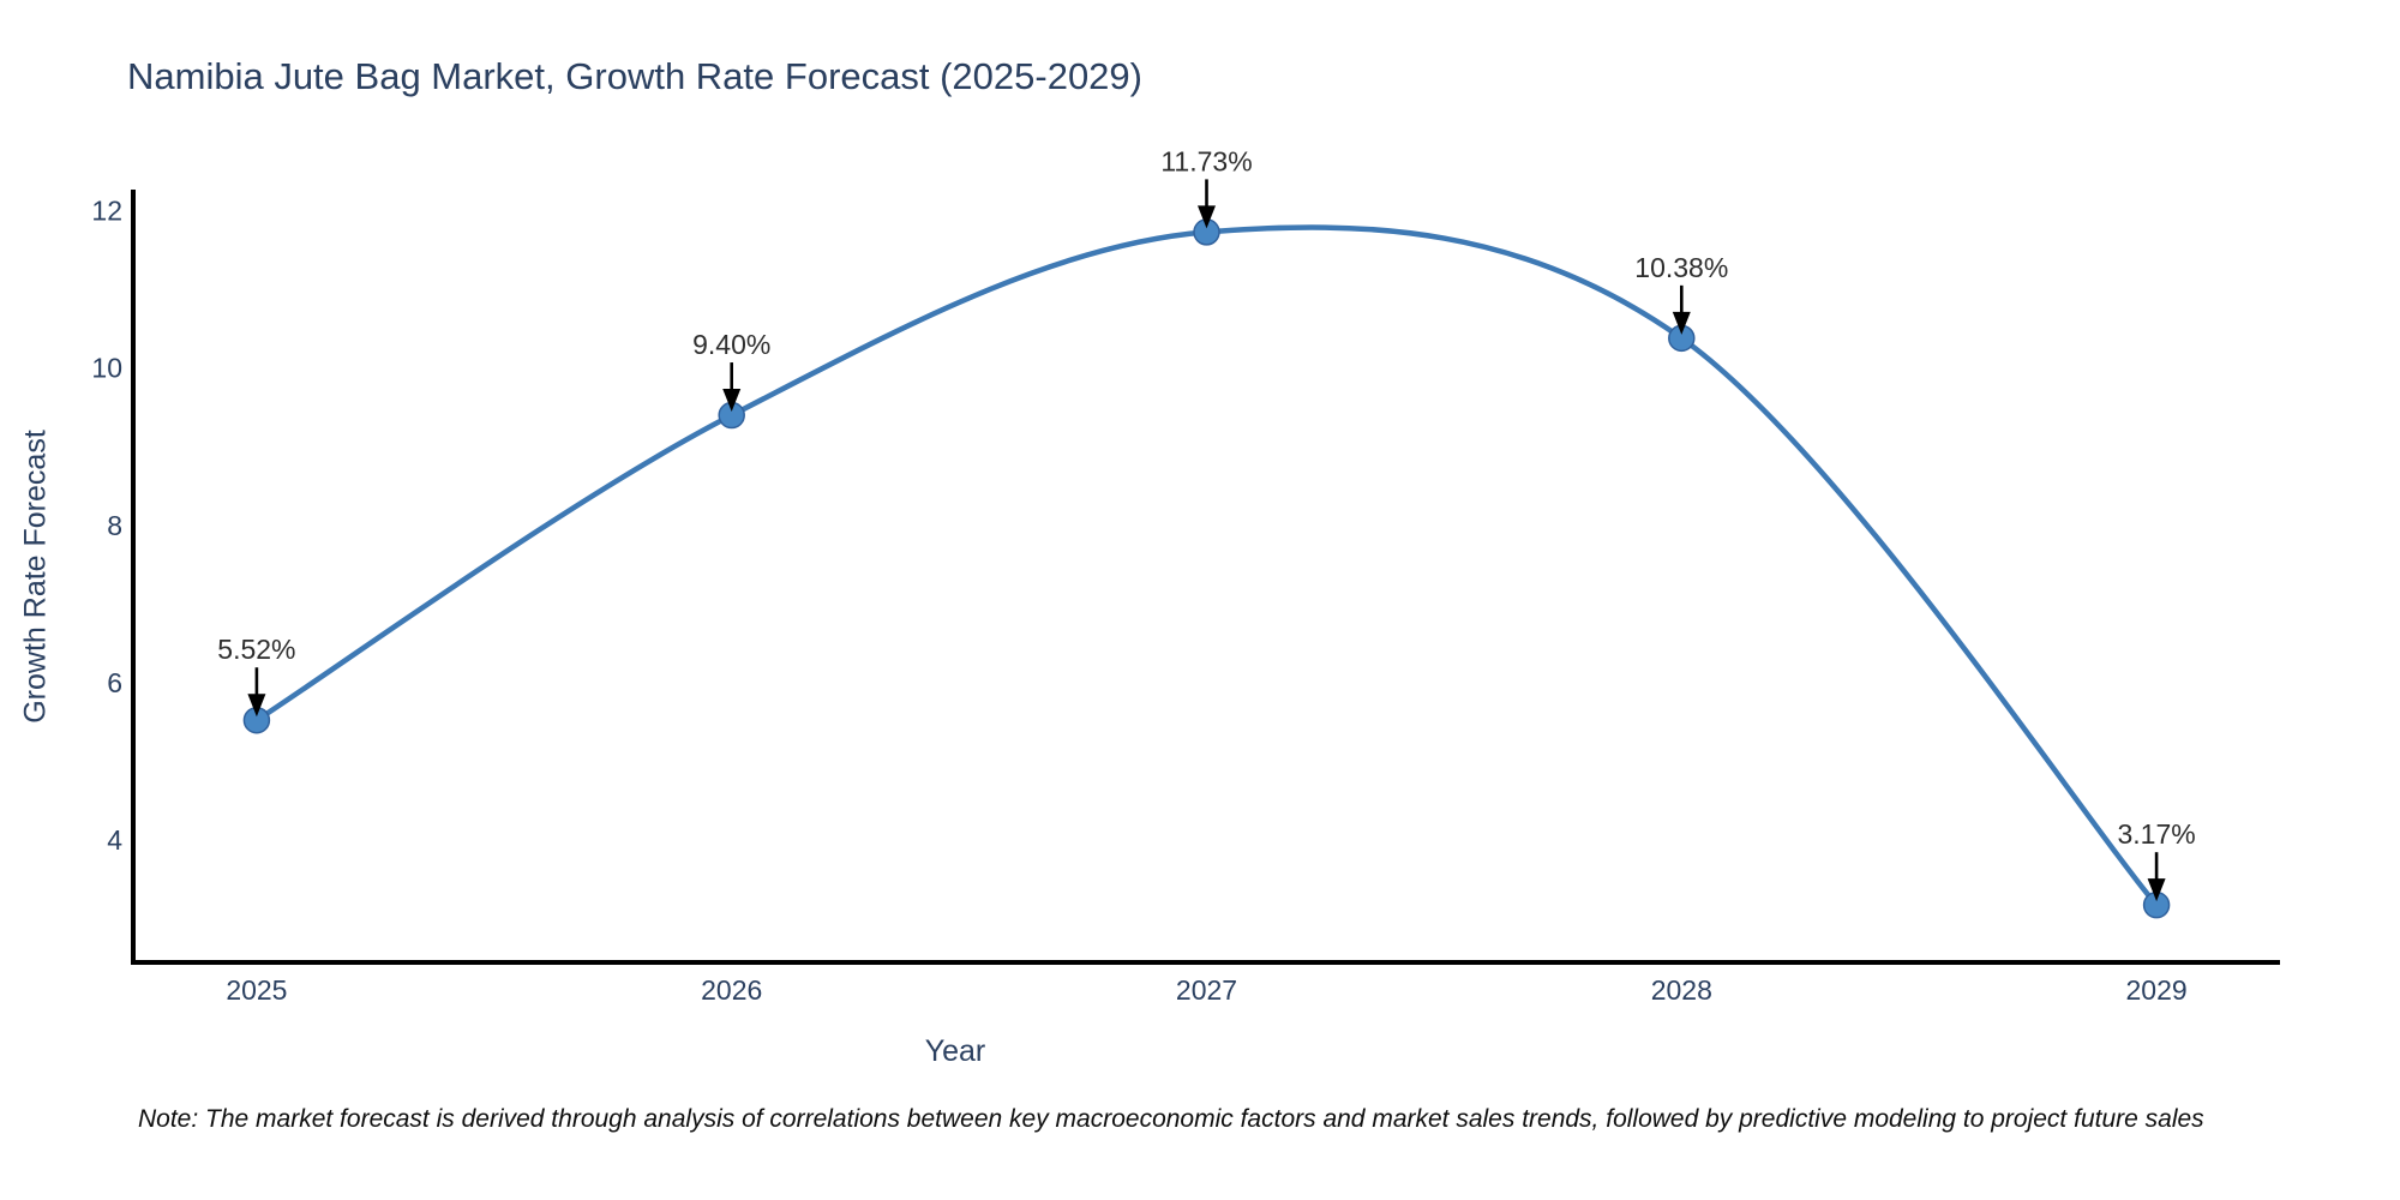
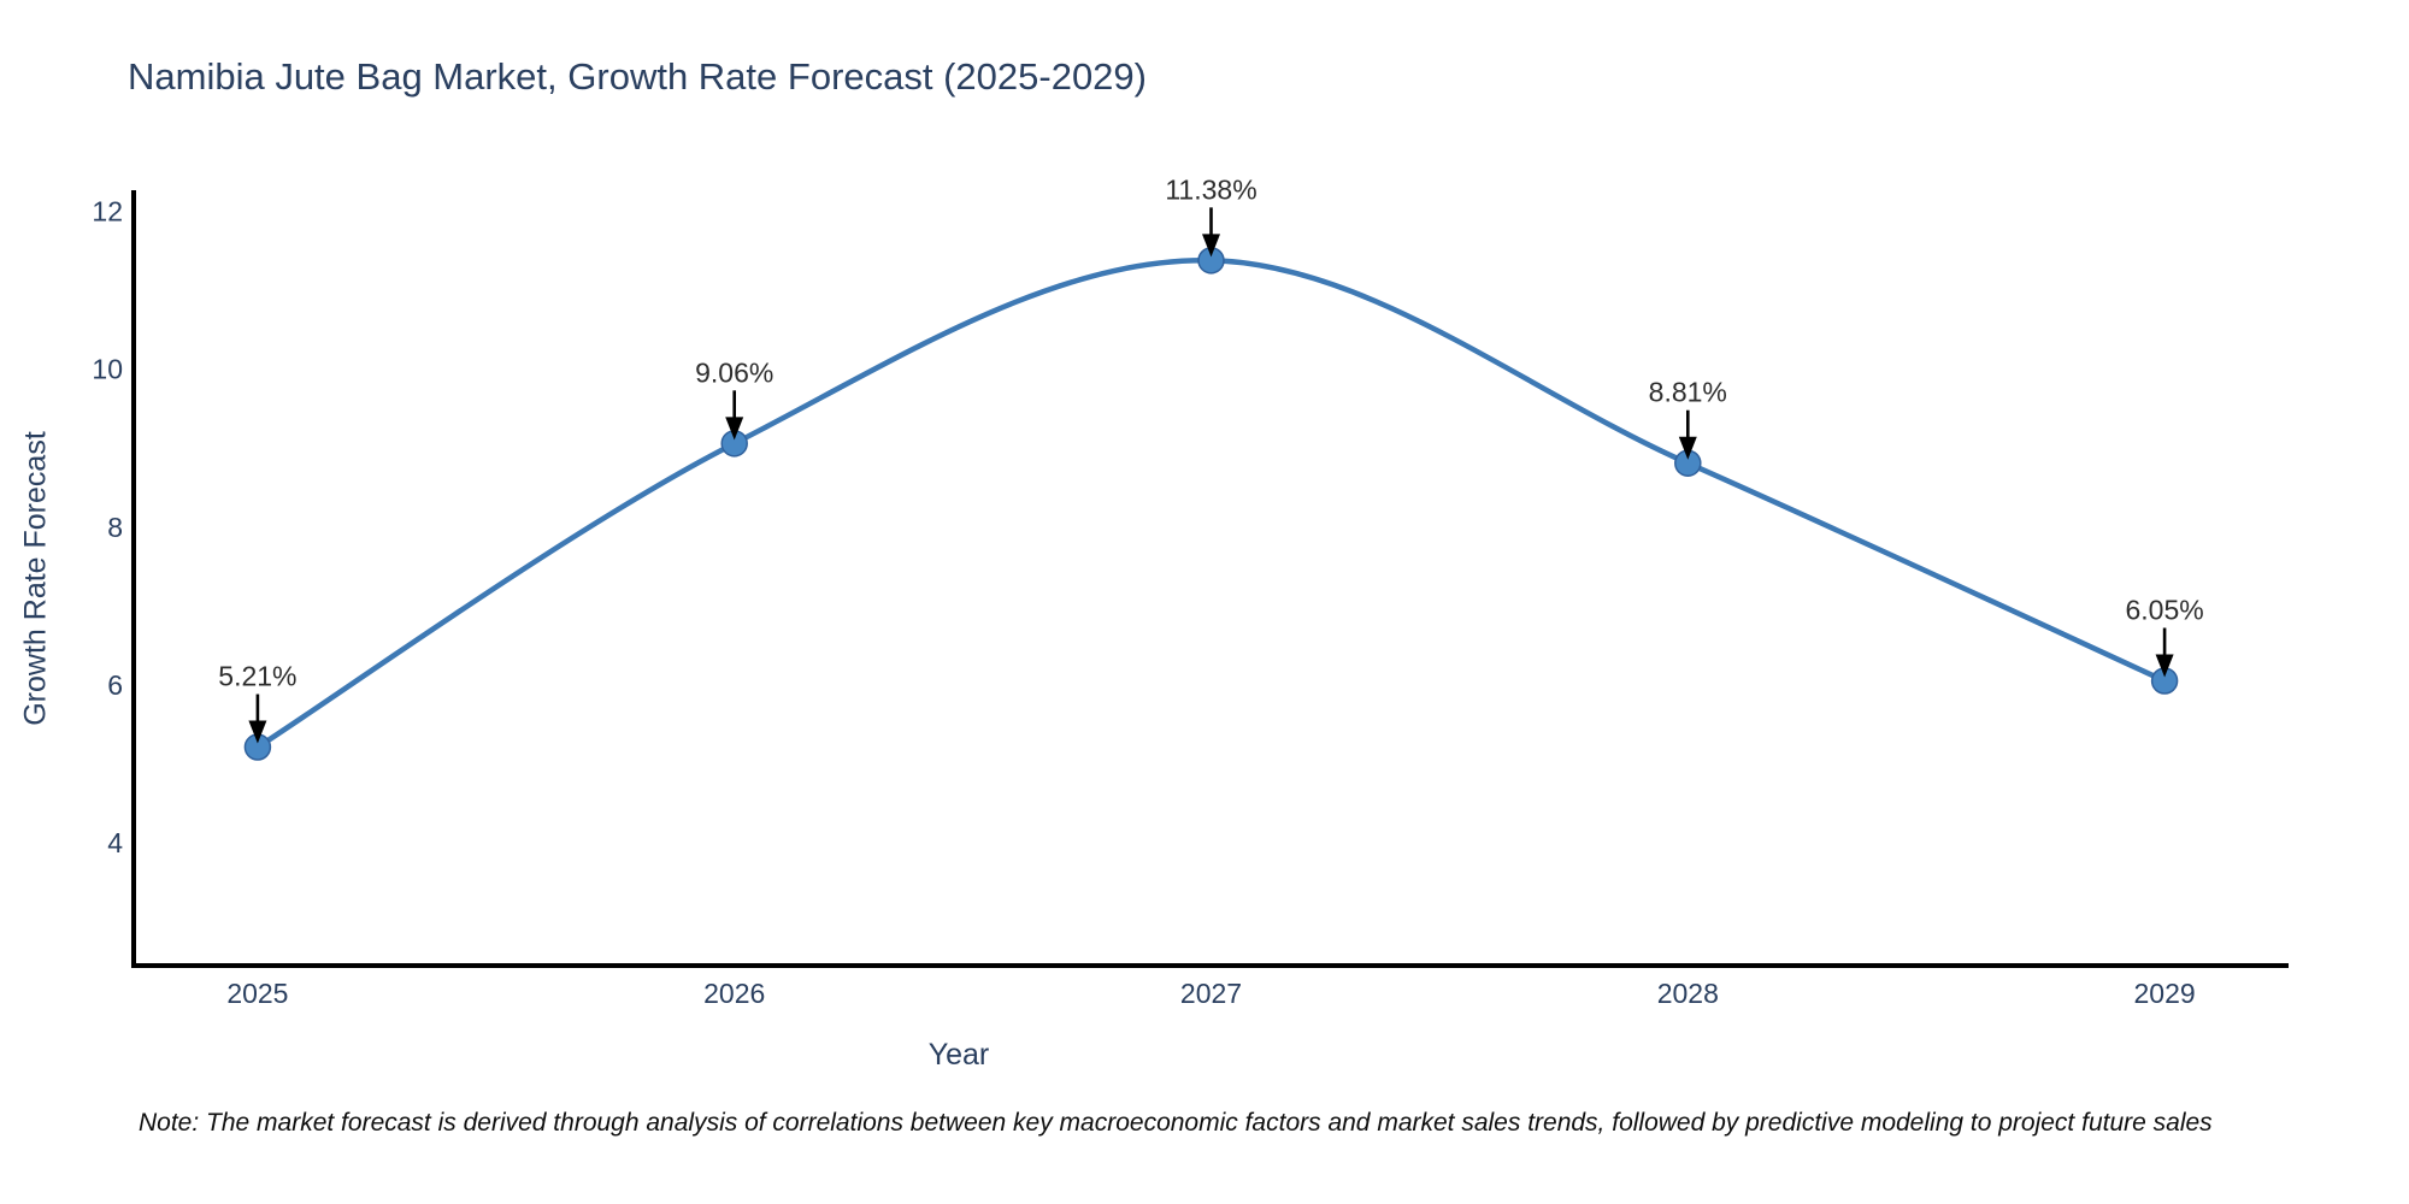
2025: 5.52% -> 5.21%
2026: 9.40% -> 9.06%
2027: 11.73% -> 11.38%
2028: 10.38% -> 8.81%
2029: 3.17% -> 6.05%
